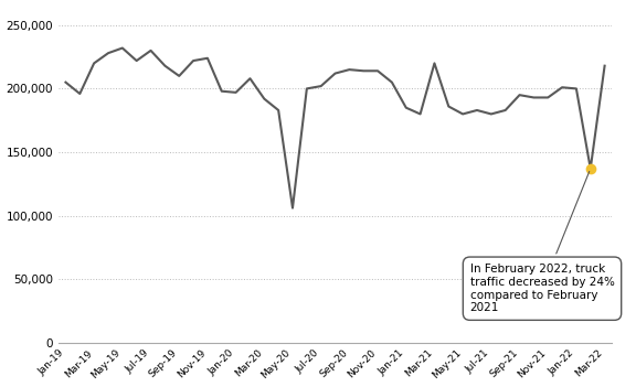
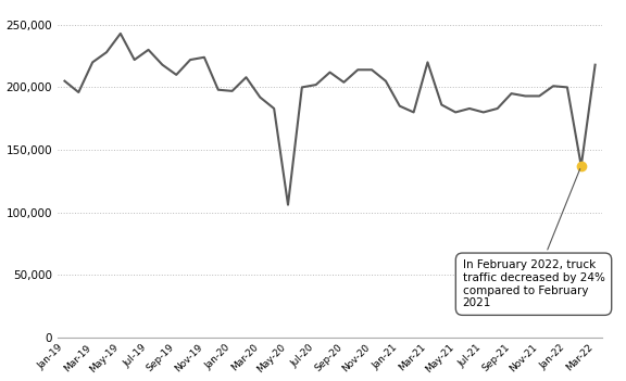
May-19: 232,000 -> 243,000
Sep-20: 215,000 -> 204,000
